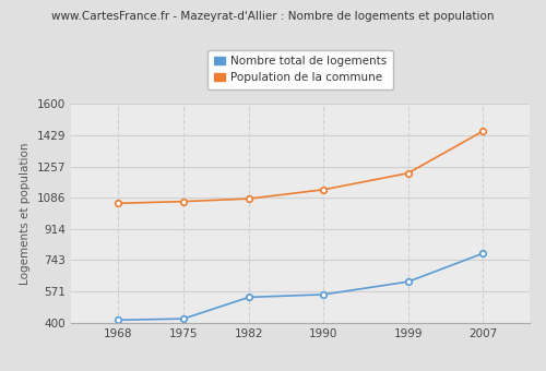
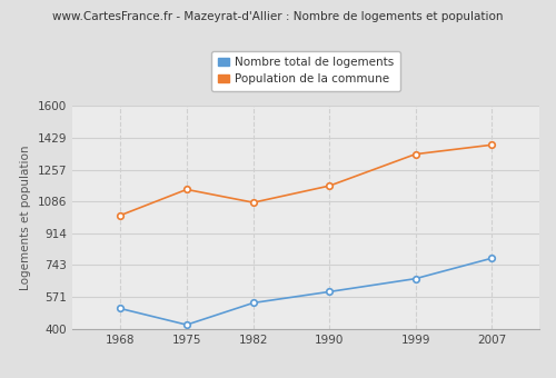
Nombre total de logements/1968: 420 -> 510
Population de la commune/1968: 1060 -> 1010
Population de la commune/1975: 1060 -> 1150
Nombre total de logements/1990: 560 -> 600
Population de la commune/1990: 1130 -> 1170
Nombre total de logements/1999: 620 -> 670
Population de la commune/1999: 1220 -> 1340
Population de la commune/2007: 1450 -> 1390
